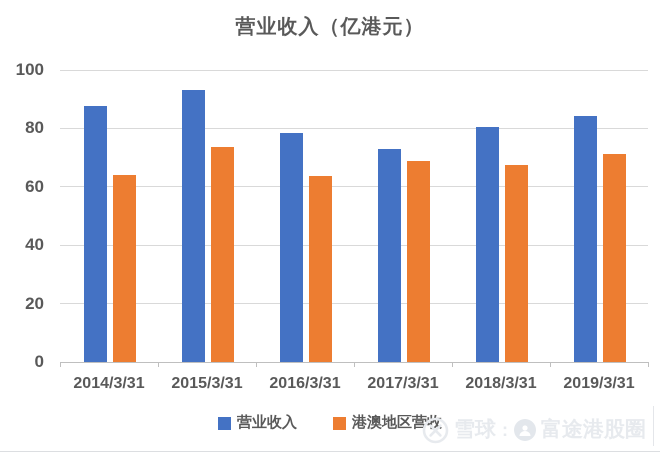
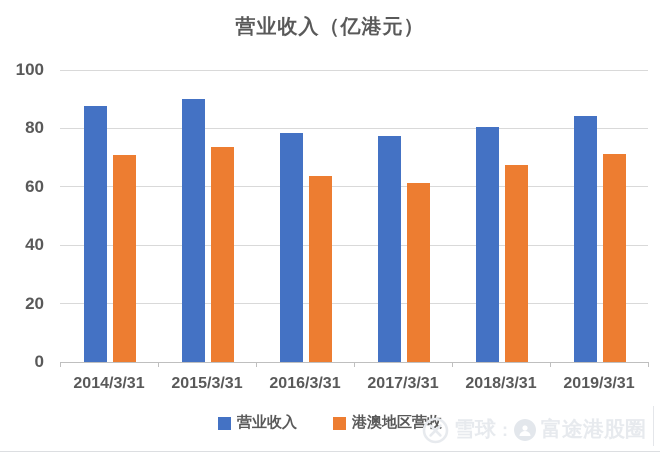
港澳地区营收/2014/3/31: 64 -> 71
营业收入/2015/3/31: 93 -> 90
营业收入/2017/3/31: 73 -> 77
港澳地区营收/2017/3/31: 69 -> 61
